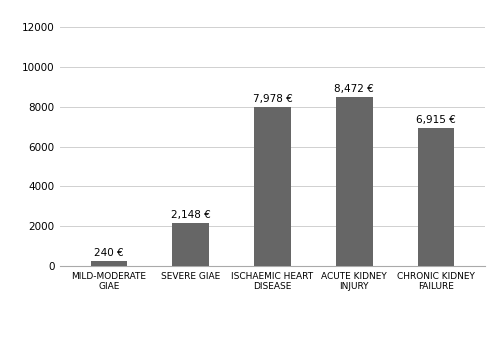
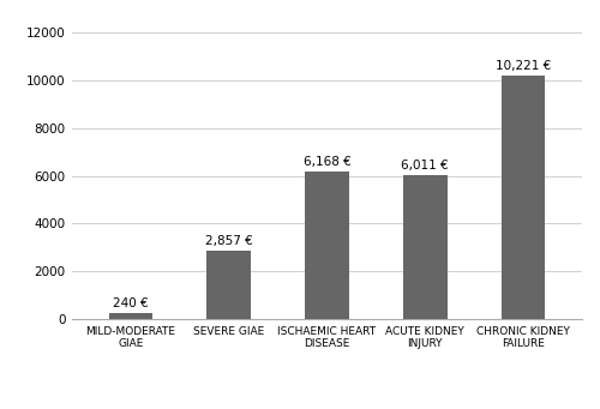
SEVERE GIAE: 2,148 -> 2,857
ISCHAEMIC HEART DISEASE: 7,978 -> 6,168
ACUTE KIDNEY INJURY: 8,472 -> 6,011
CHRONIC KIDNEY FAILURE: 6,915 -> 10,221
